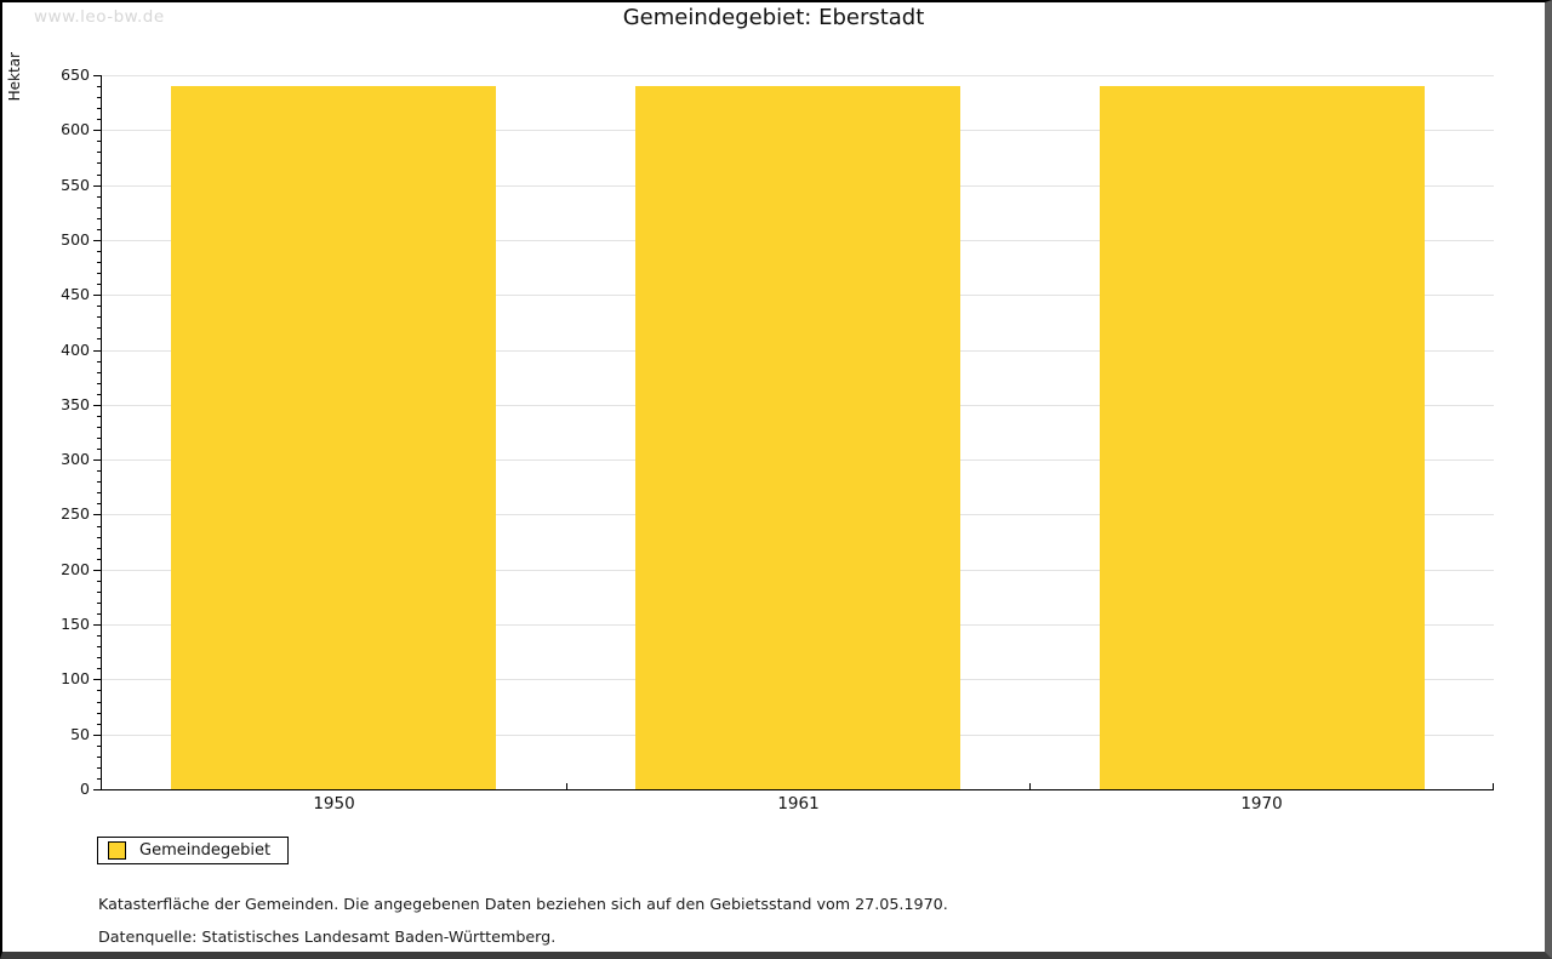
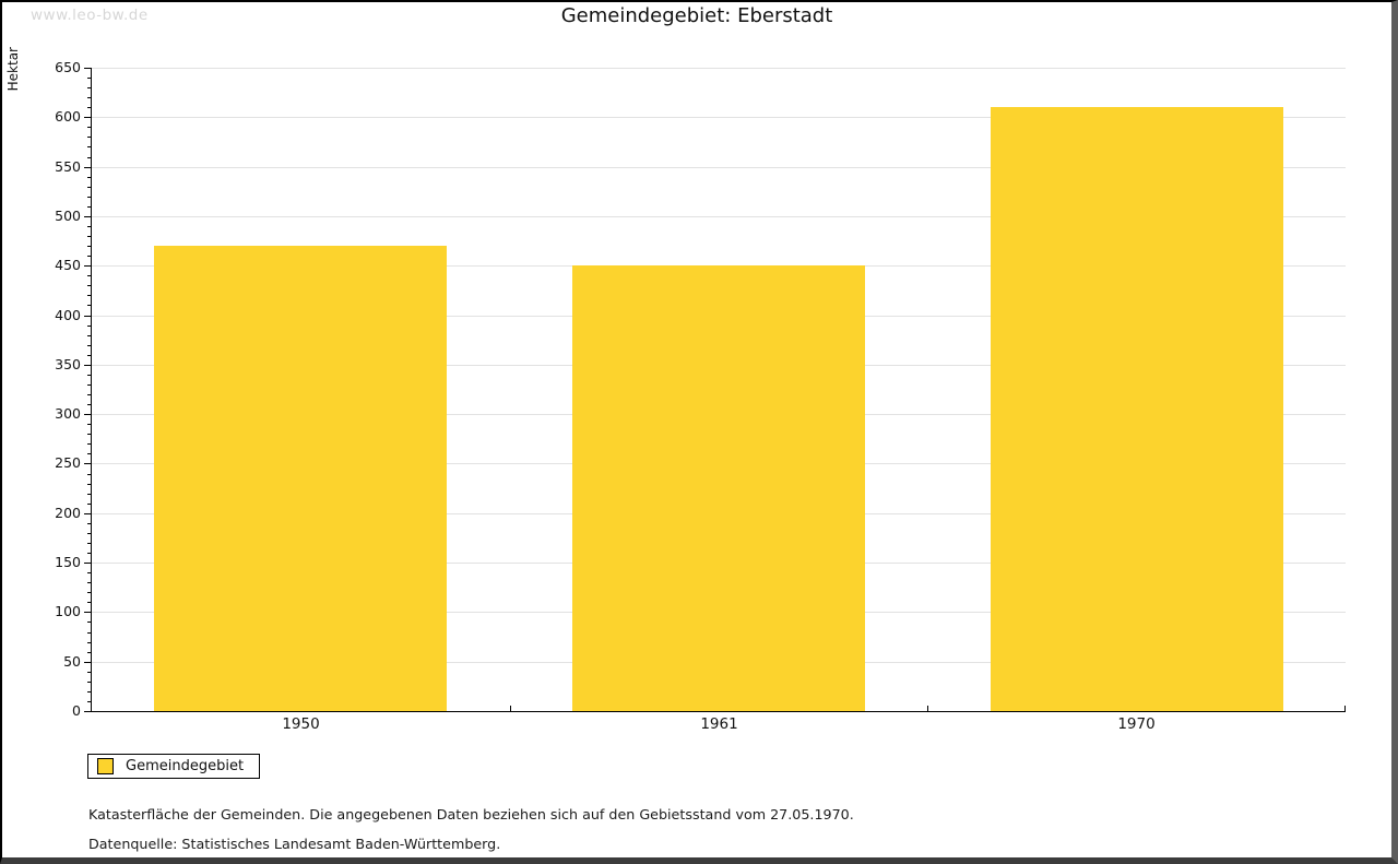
1950: 640 -> 470
1961: 640 -> 450
1970: 640 -> 610
